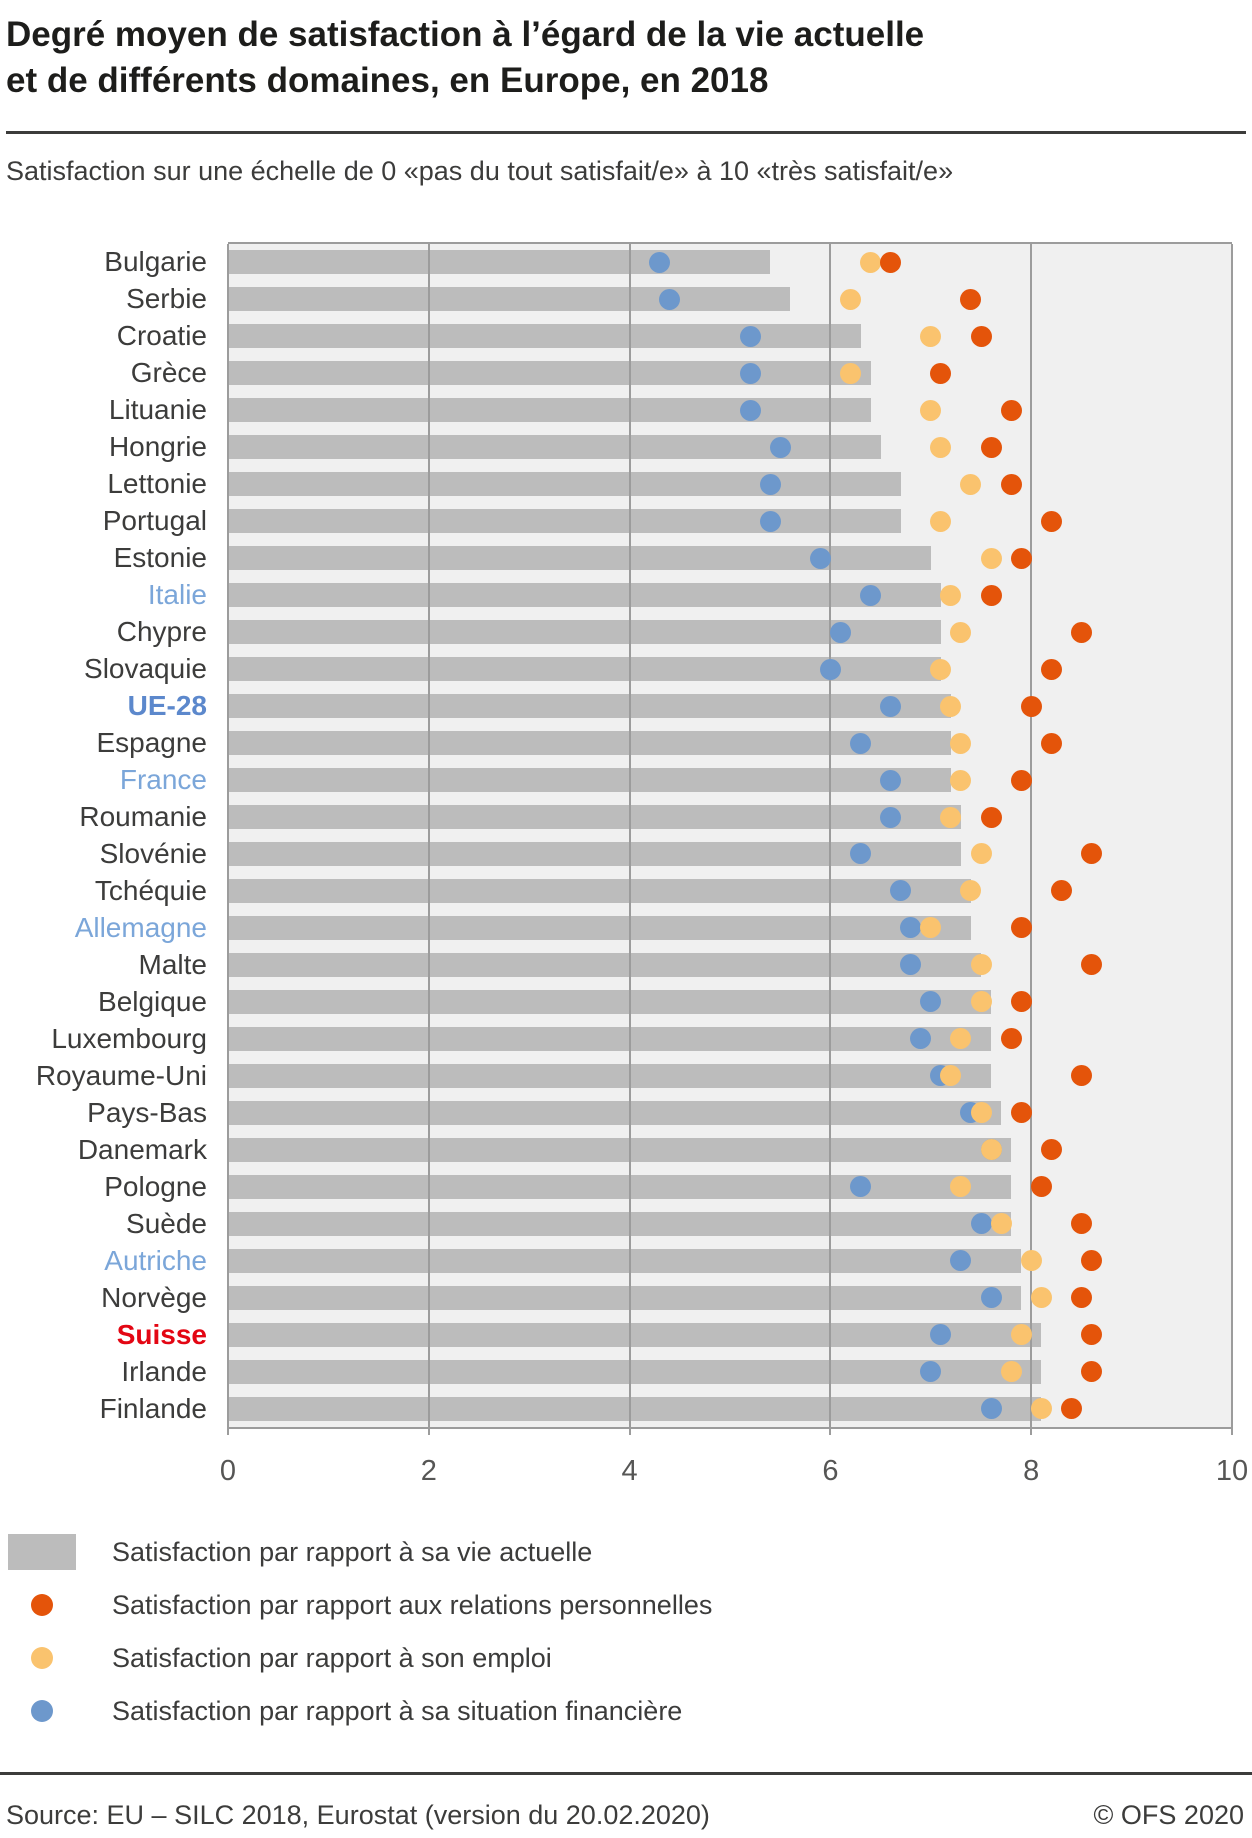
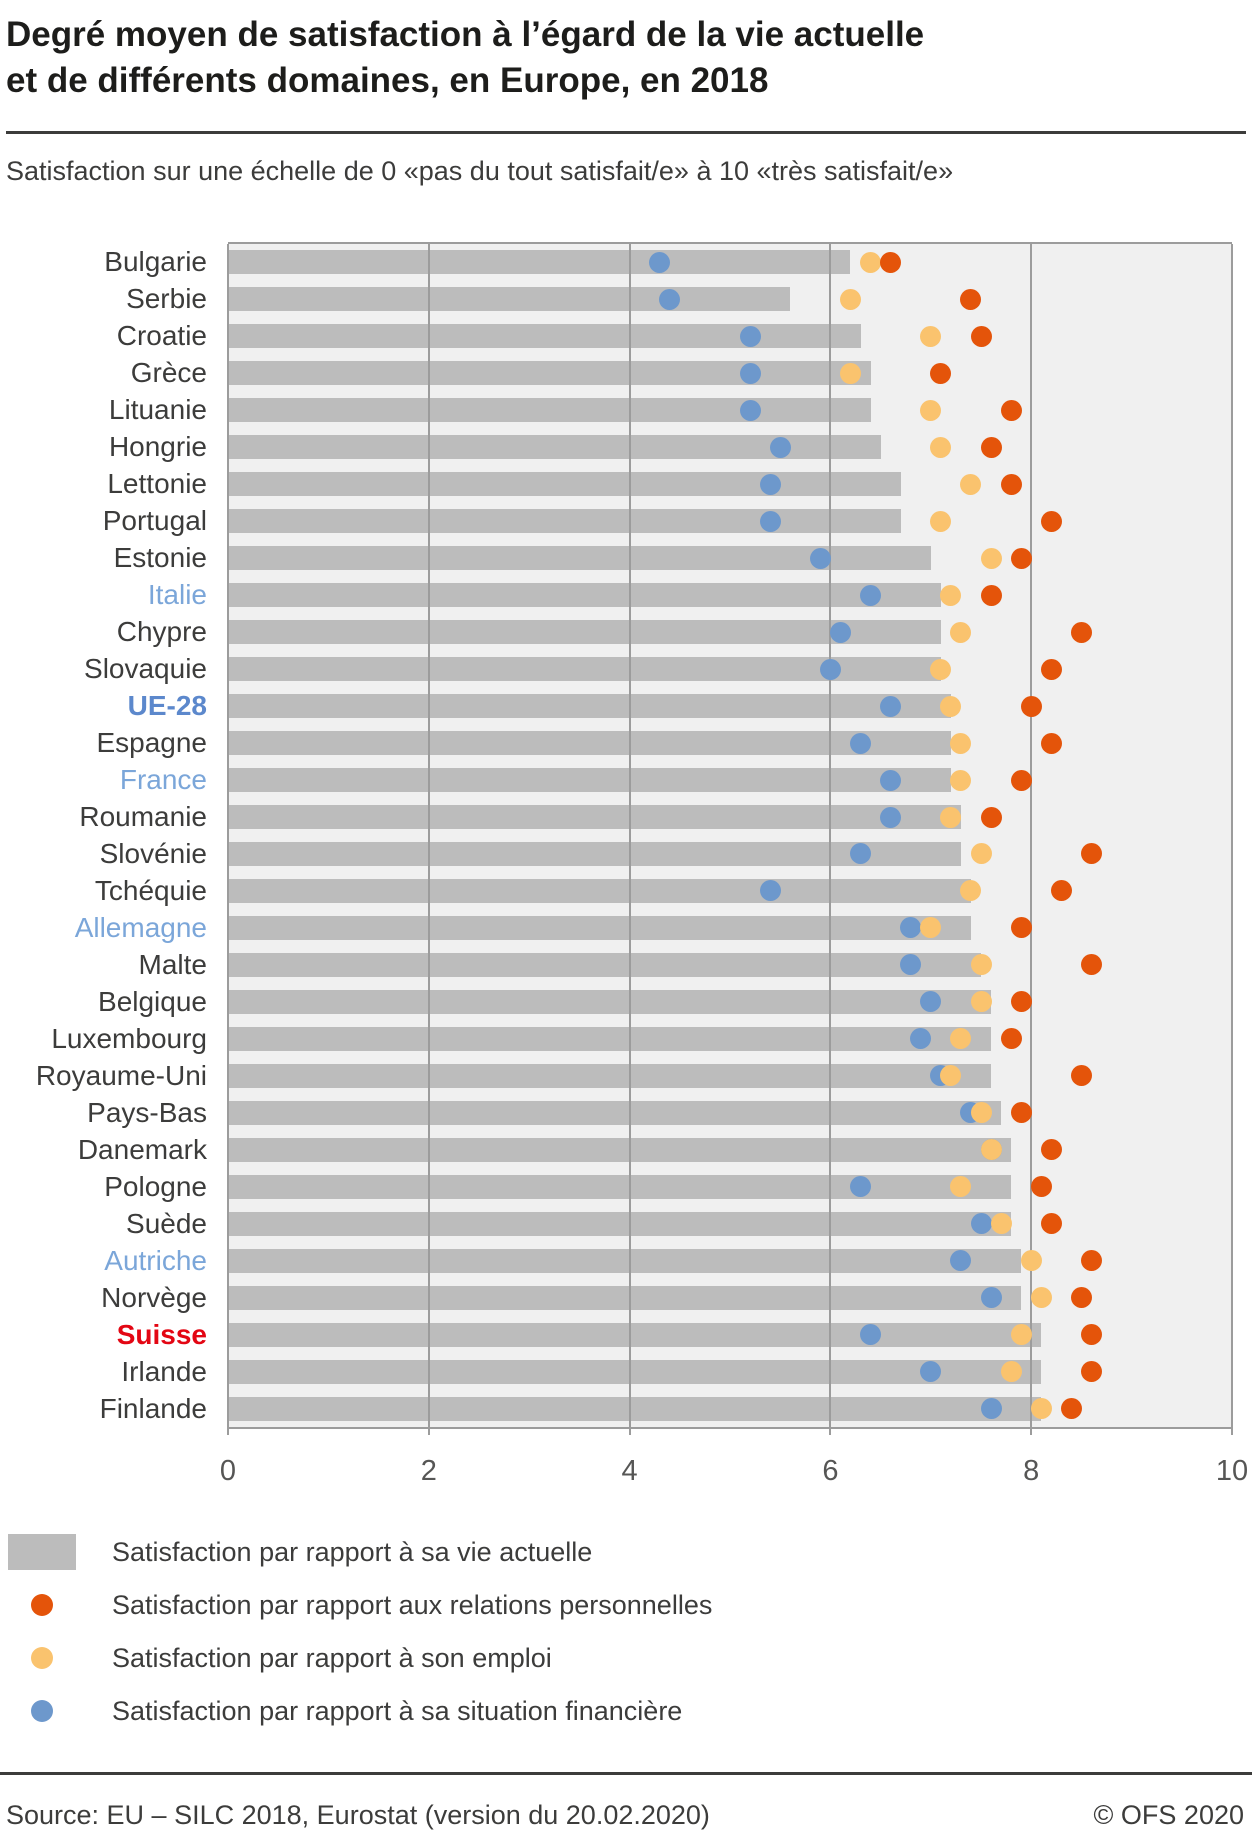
Satisfaction par rapport à sa vie actuelle/Bulgarie: 5.4 -> 6.2
Satisfaction par rapport à sa situation financière/Tchéquie: 6.7 -> 5.4
Satisfaction par rapport aux relations personnelles/Suède: 8.5 -> 8.2
Satisfaction par rapport à sa situation financière/Suisse: 7.1 -> 6.4
